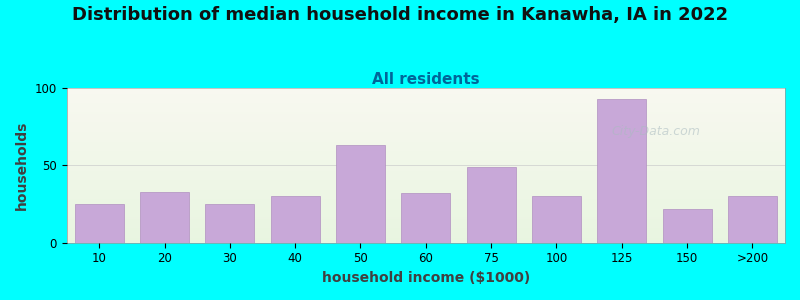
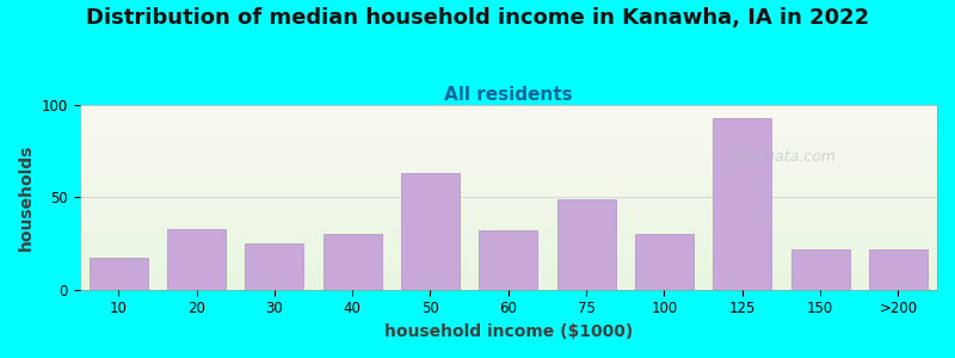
10: 25 -> 17
>200: 30 -> 22
